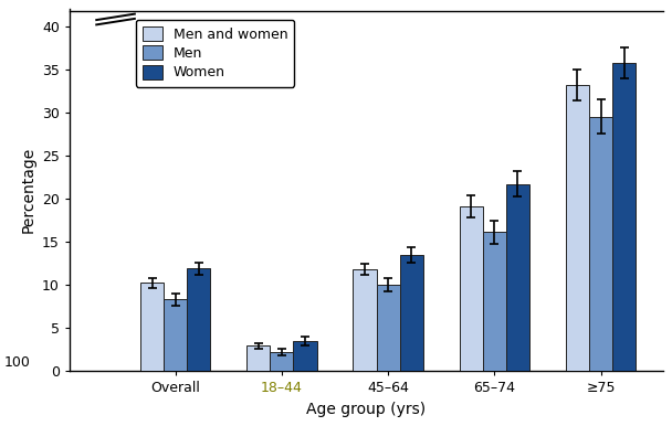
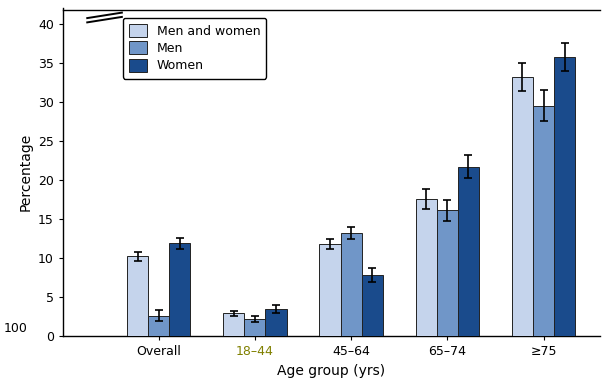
Men/Overall: 8.3 -> 2.6
Men/45–64: 10.0 -> 13.2
Women/45–64: 13.5 -> 7.8
Men and women/65–74: 19.1 -> 17.6
